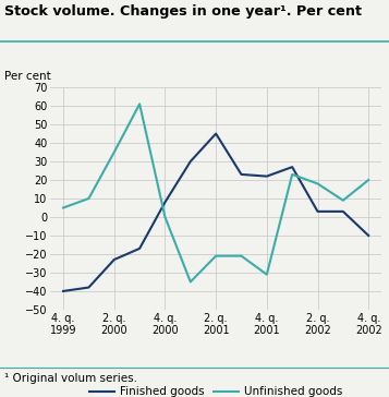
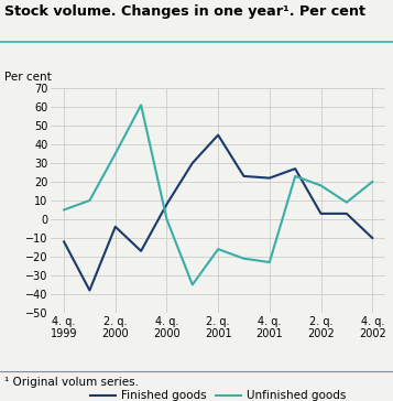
Finished goods/4. q. 1999: -40 -> -12
Finished goods/2. q. 2000: -23 -> -4
Unfinished goods/2. q. 2001: -21 -> -16
Unfinished goods/4. q. 2001: -31 -> -23
